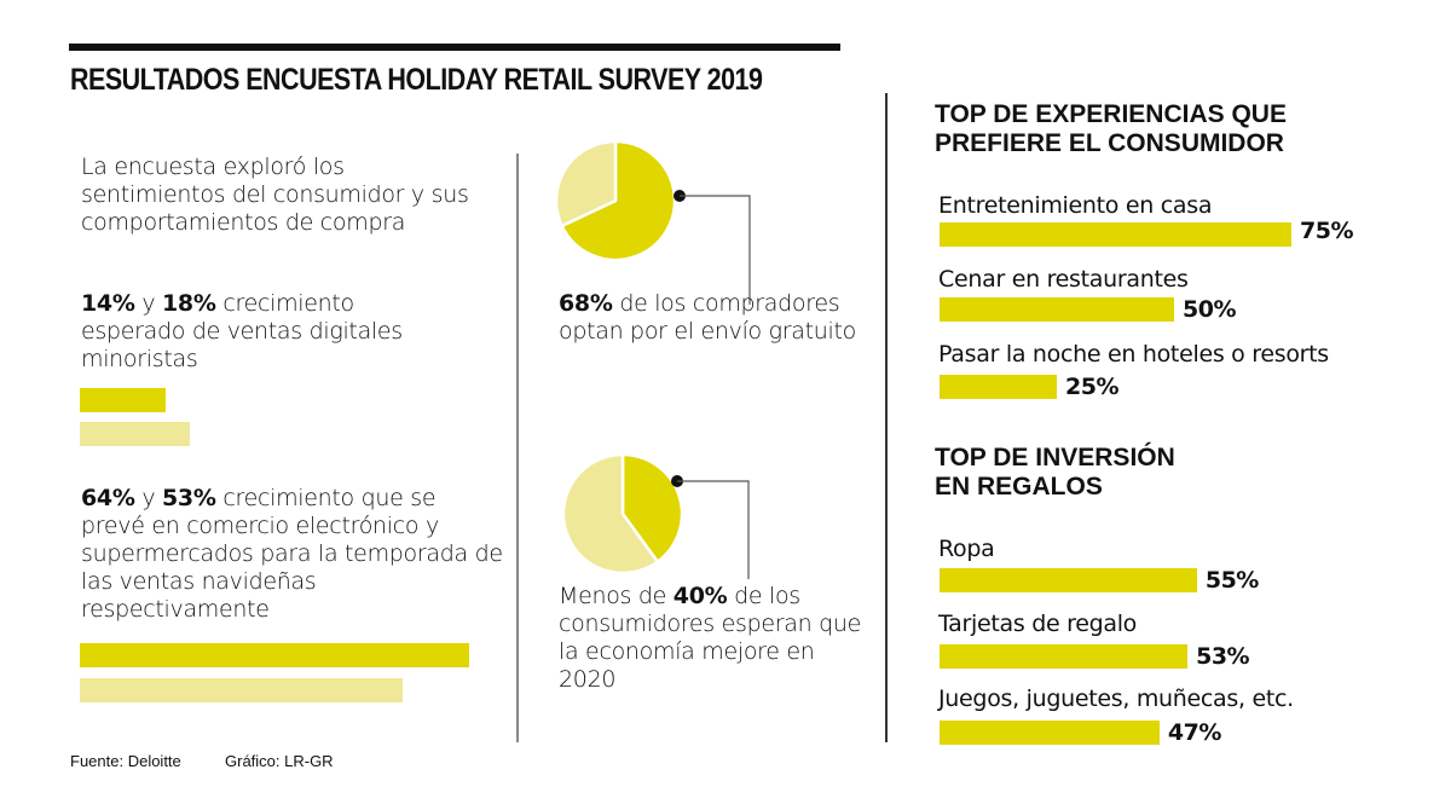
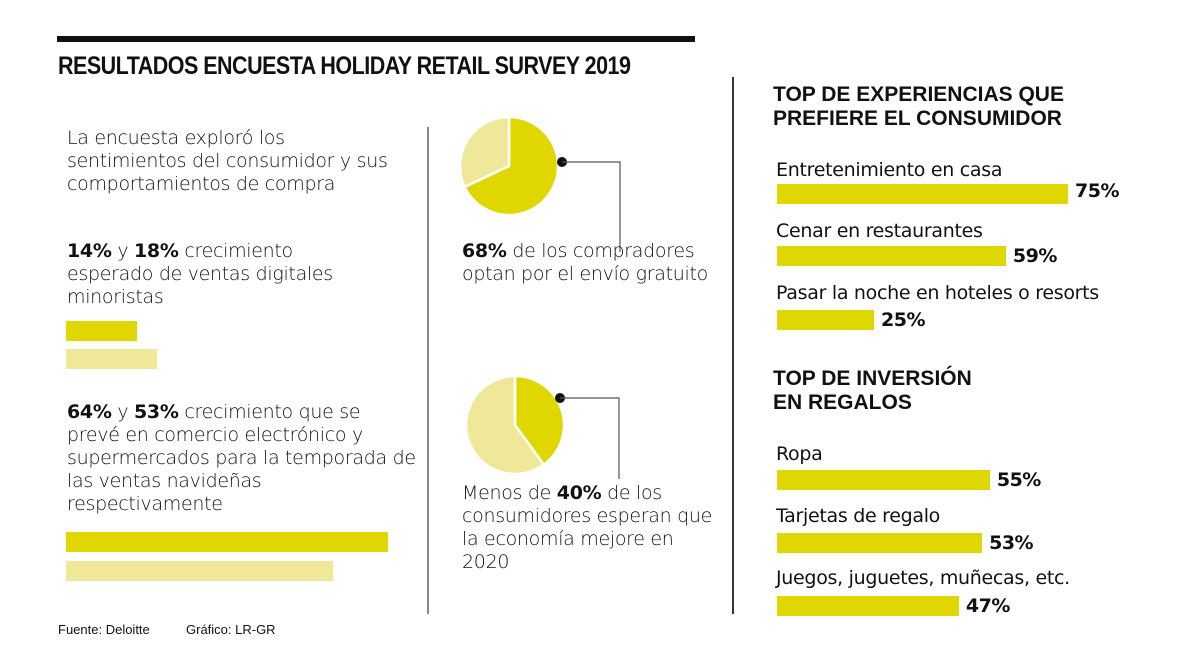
TOP DE EXPERIENCIAS QUE PREFIERE EL CONSUMIDOR/Cenar en restaurantes: 50% -> 59%
